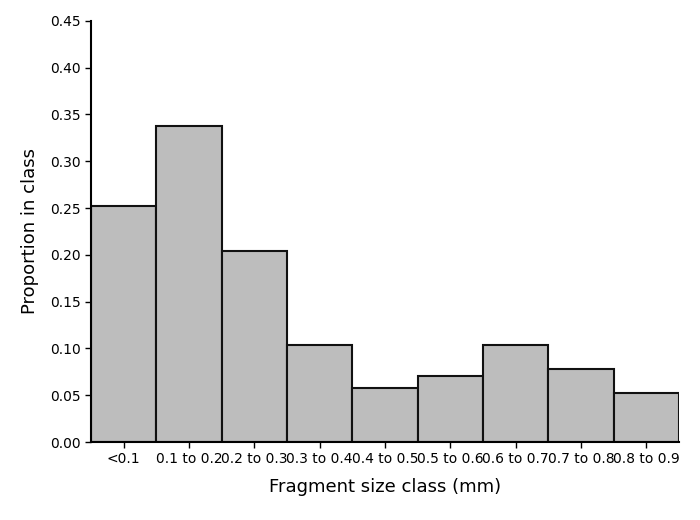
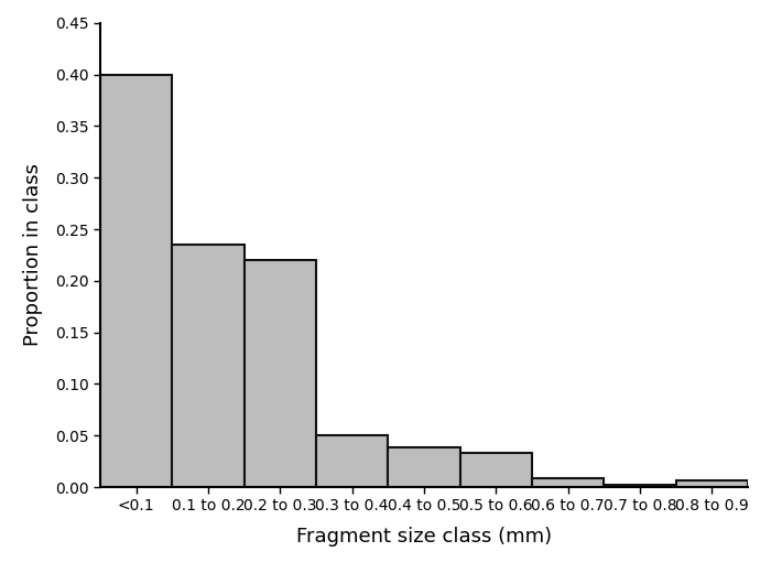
<0.1: 0.252 -> 0.400
0.1 to 0.2: 0.338 -> 0.235
0.2 to 0.3: 0.204 -> 0.220
0.3 to 0.4: 0.104 -> 0.050
0.4 to 0.5: 0.058 -> 0.038
0.5 to 0.6: 0.070 -> 0.033
0.6 to 0.7: 0.104 -> 0.009
0.7 to 0.8: 0.078 -> 0.002
0.8 to 0.9: 0.052 -> 0.006
